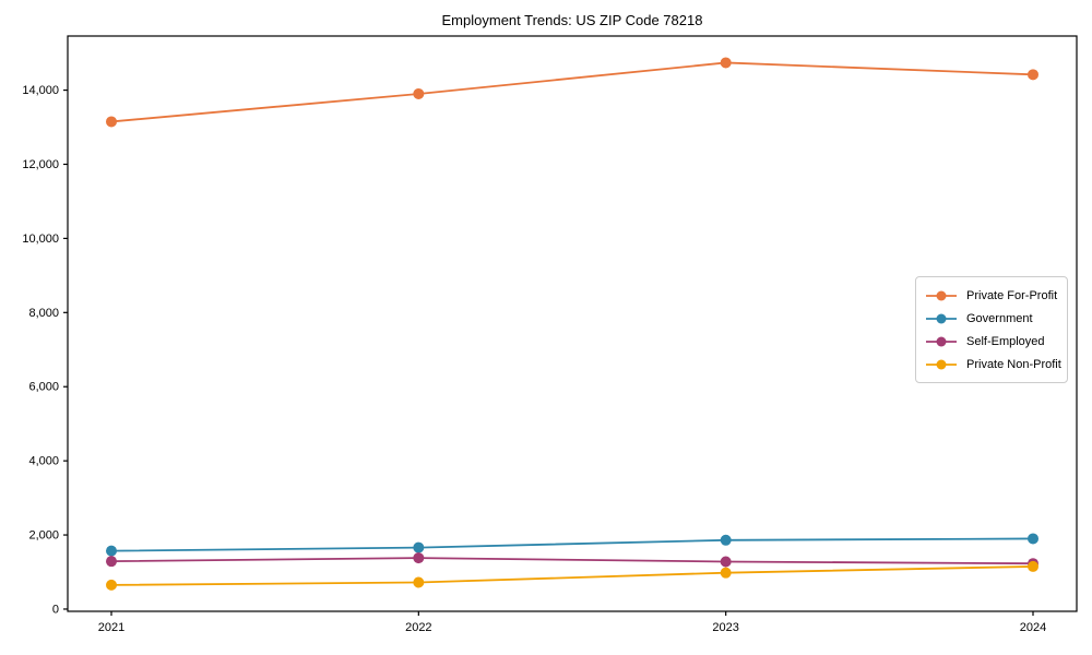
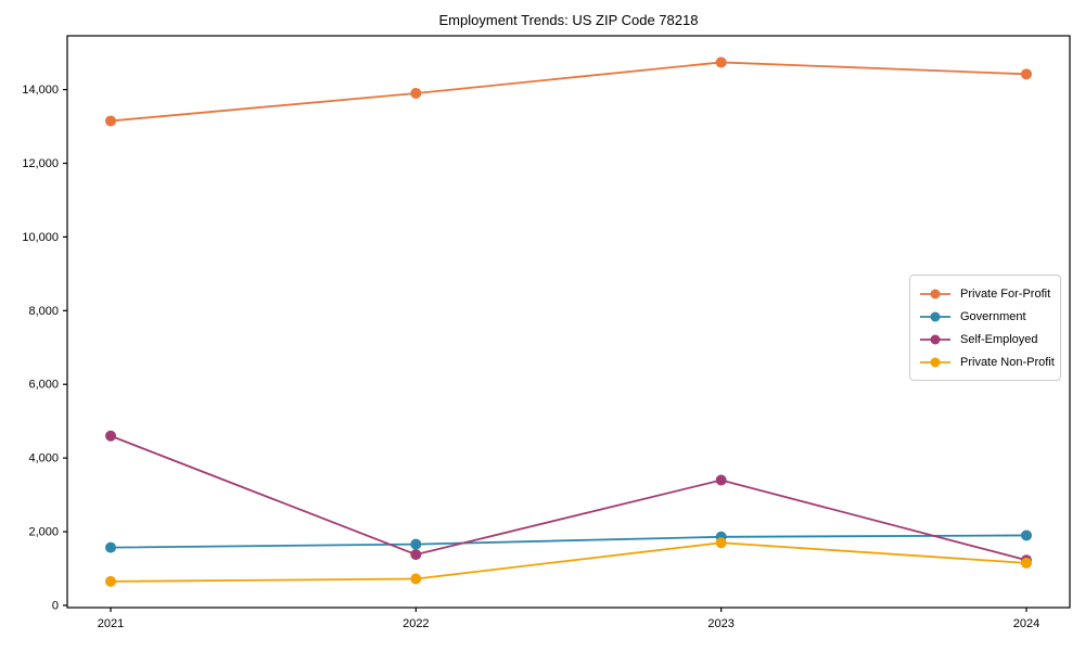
Self-Employed/2021: 1300 -> 4600
Self-Employed/2023: 1300 -> 3400
Private Non-Profit/2023: 1000 -> 1700
